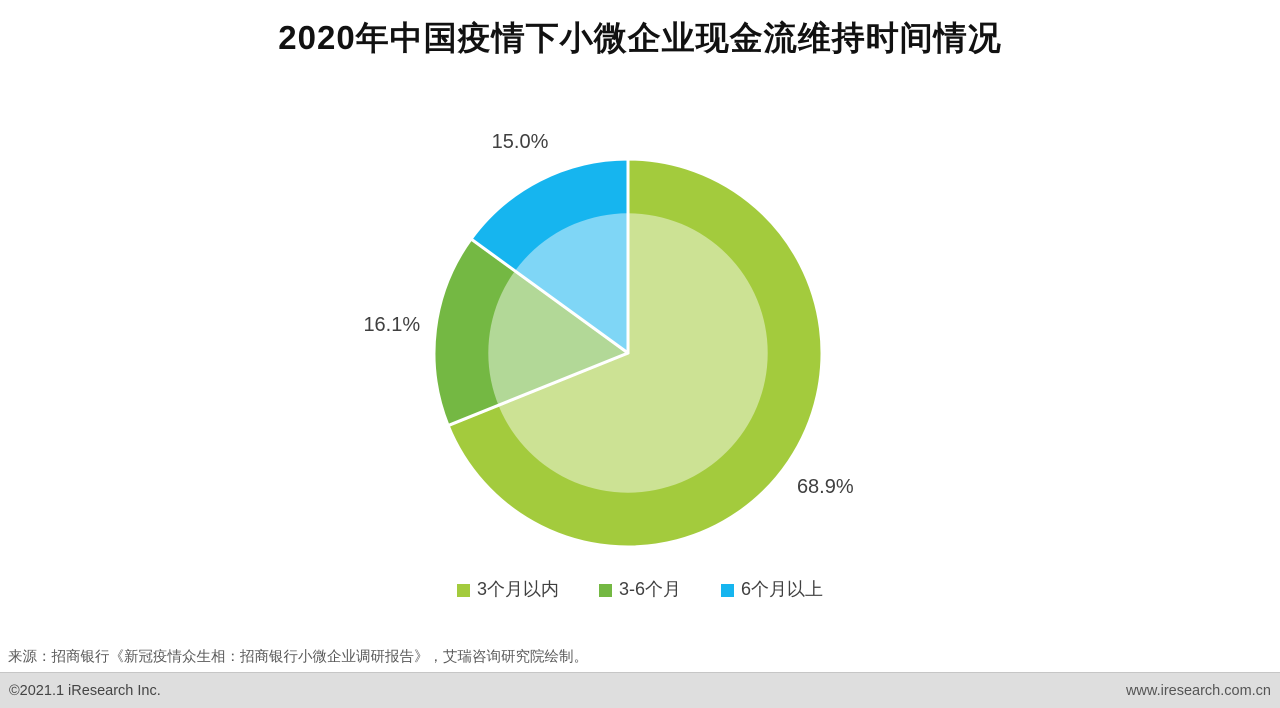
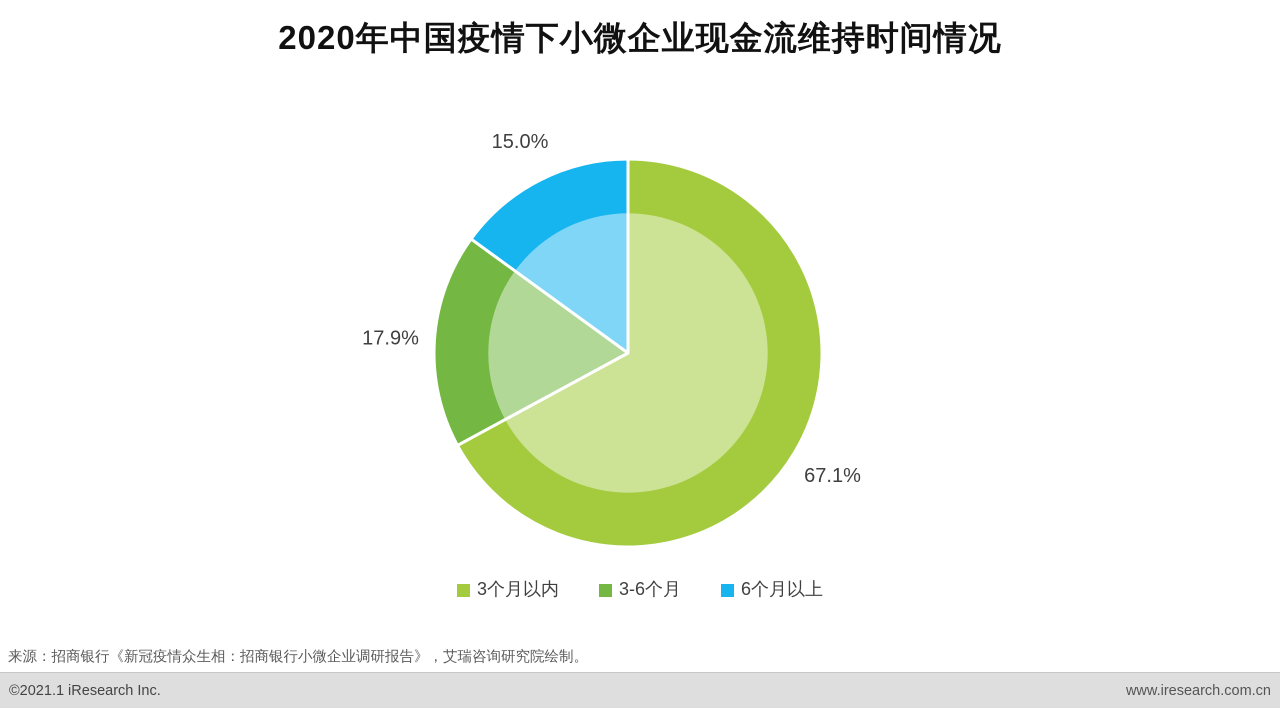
3个月以内: 68.9% -> 67.1%
3-6个月: 16.1% -> 17.9%
